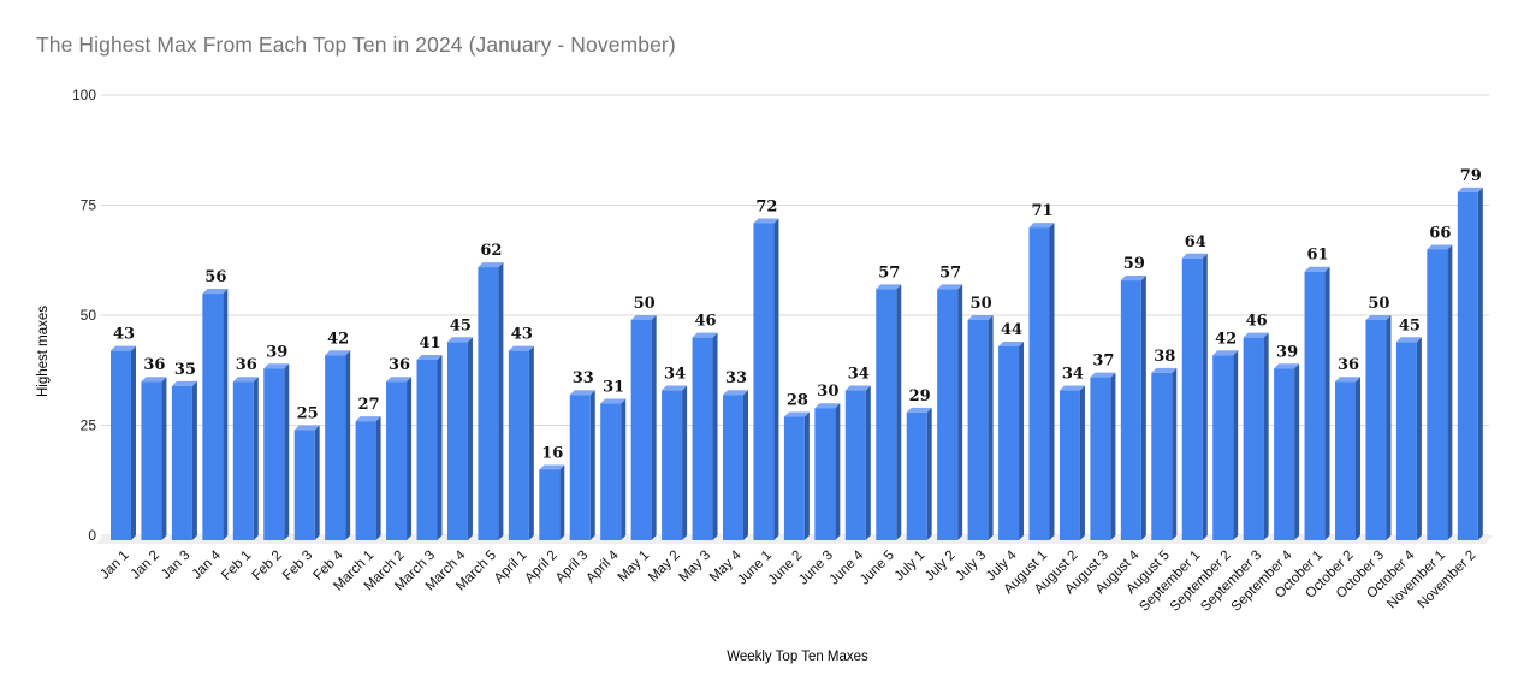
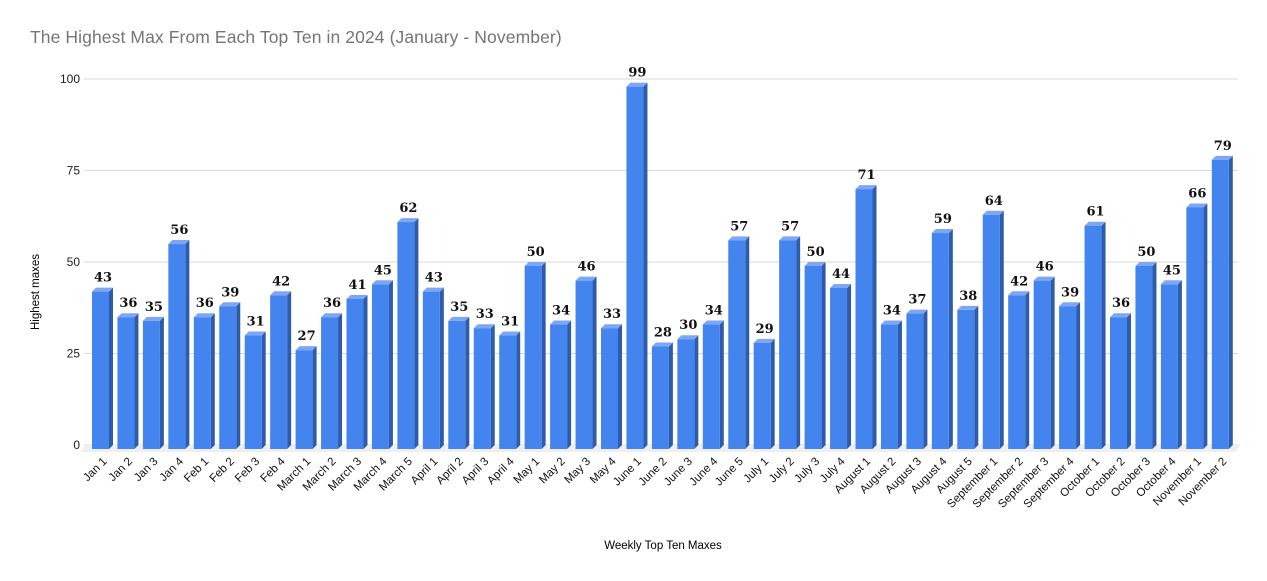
Feb 3: 25 -> 31
April 2: 16 -> 35
June 1: 72 -> 99
